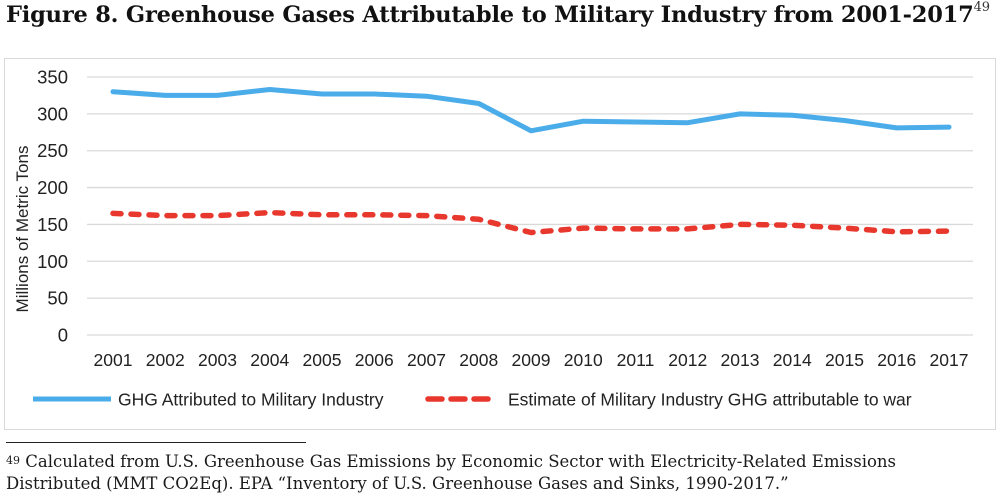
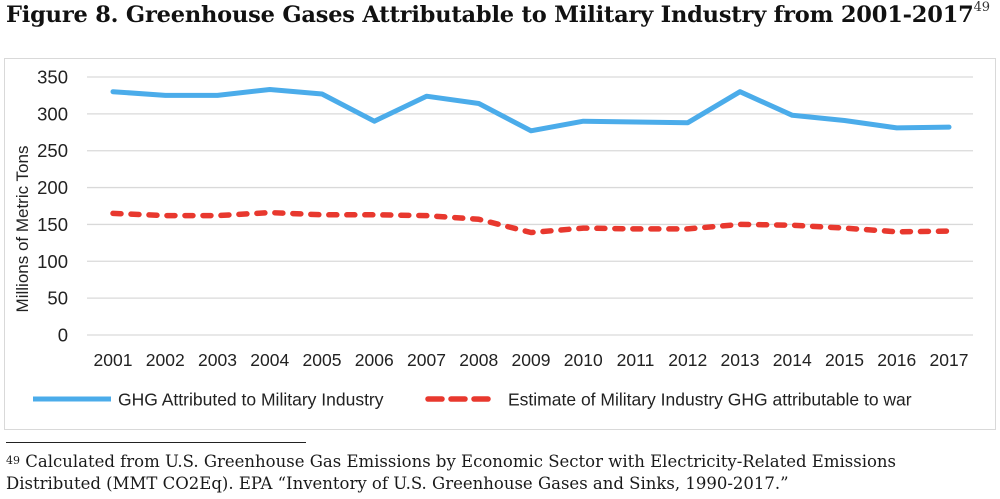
GHG Attributed to Military Industry/2006: 330 -> 290
GHG Attributed to Military Industry/2013: 300 -> 330
